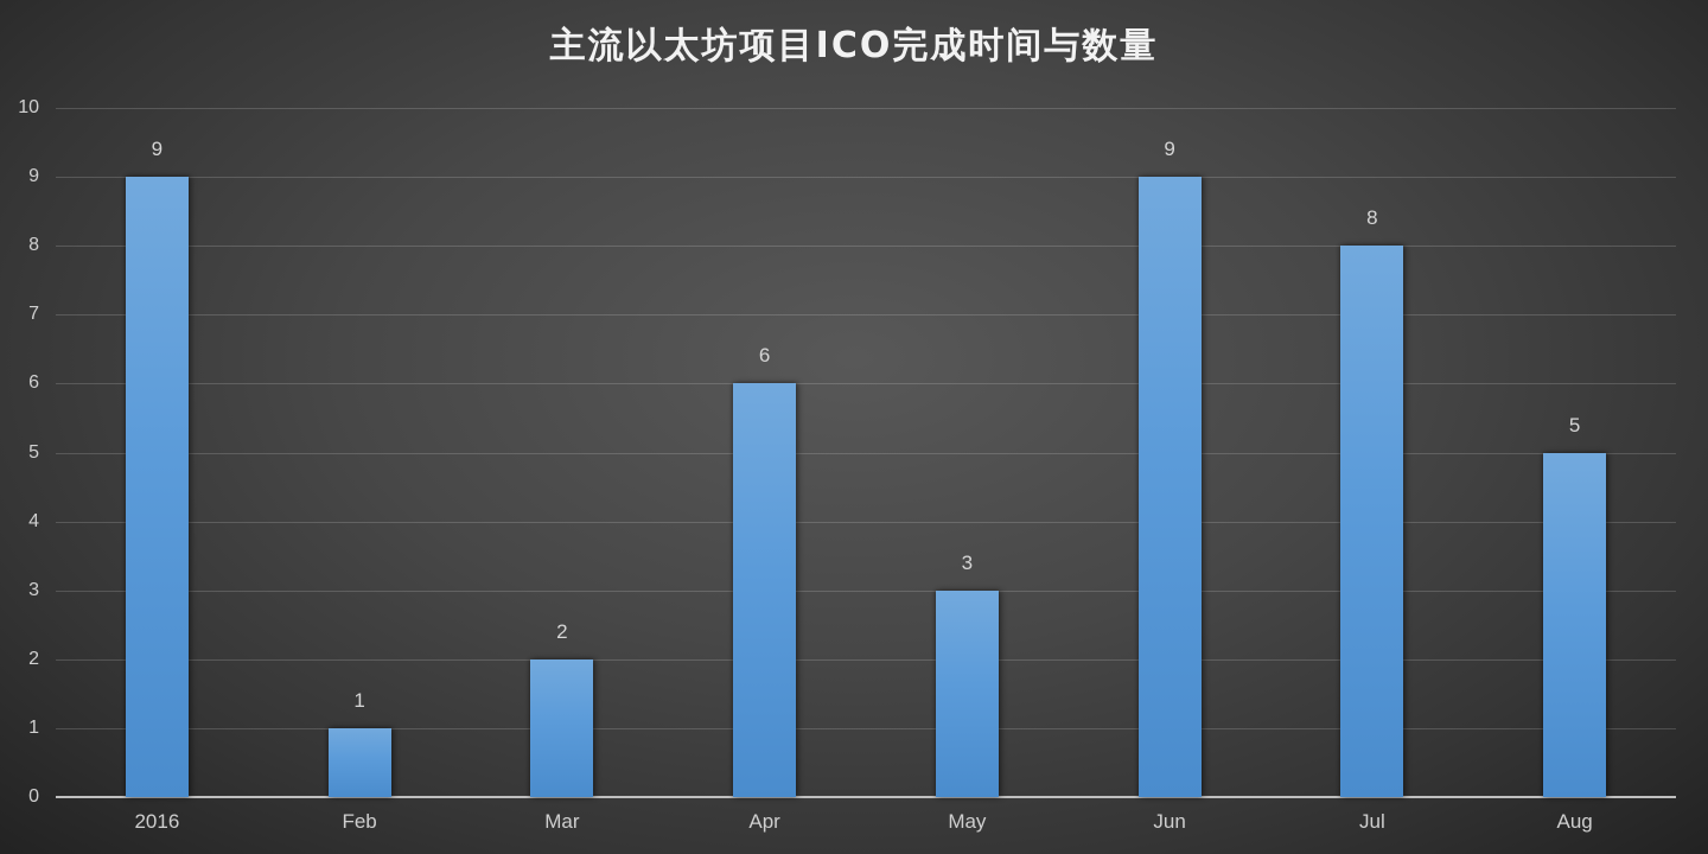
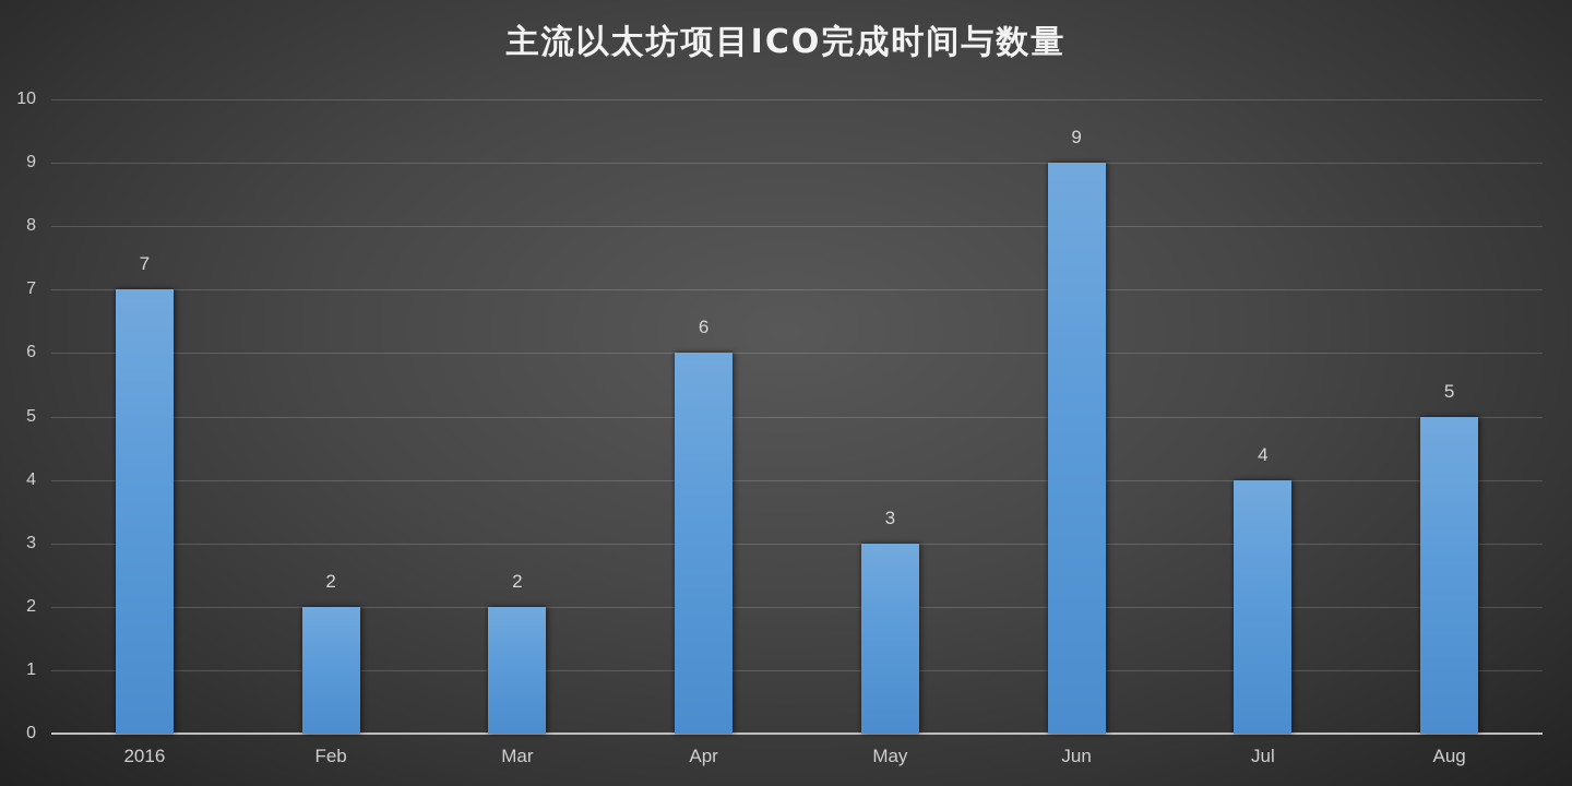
2016: 9 -> 7
Feb: 1 -> 2
Jul: 8 -> 4
